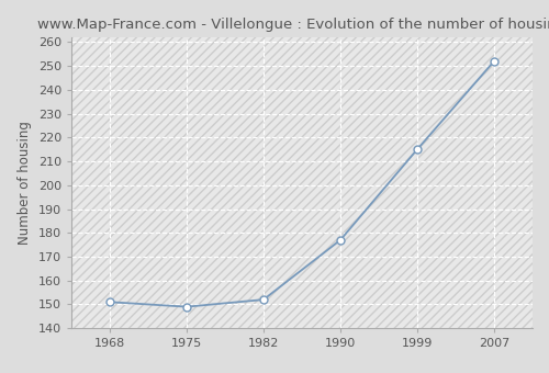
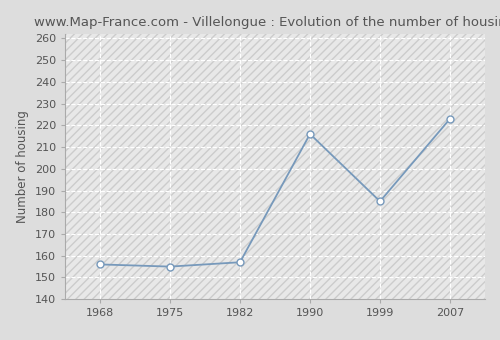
1968: 151 -> 156
1975: 149 -> 155
1982: 152 -> 157
1990: 177 -> 216
1999: 215 -> 185
2007: 252 -> 223
